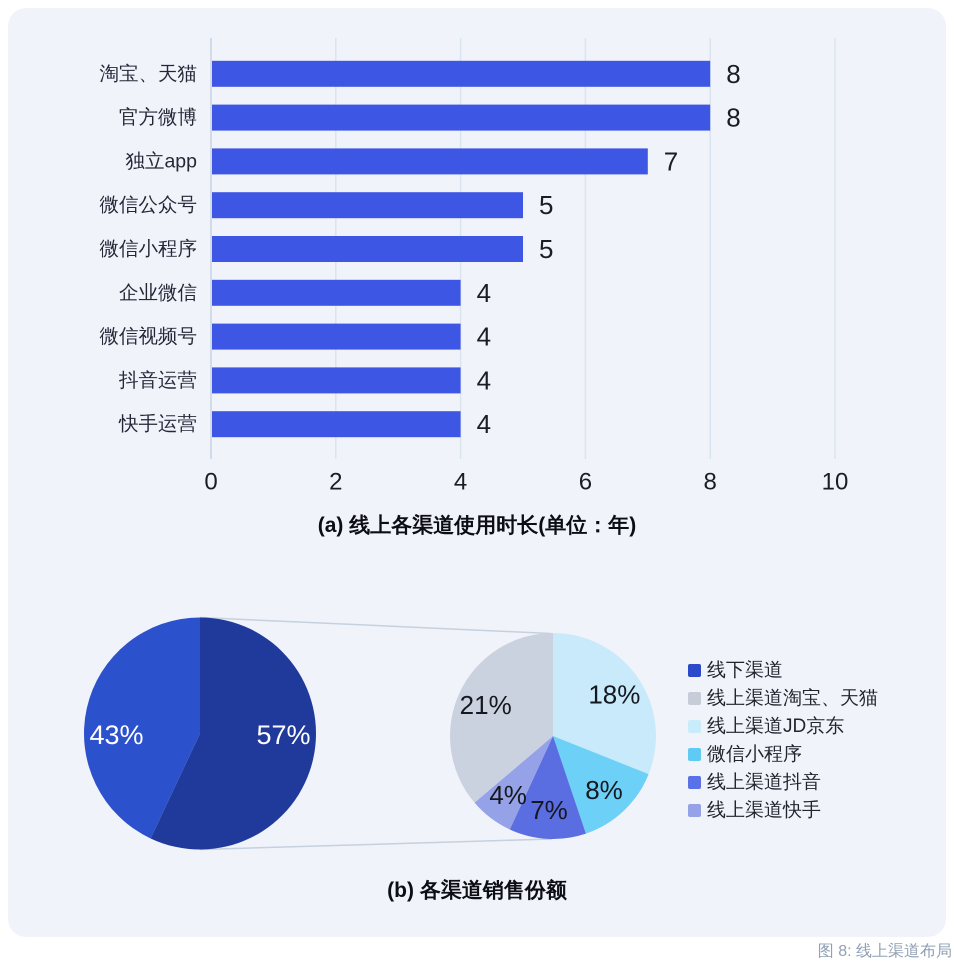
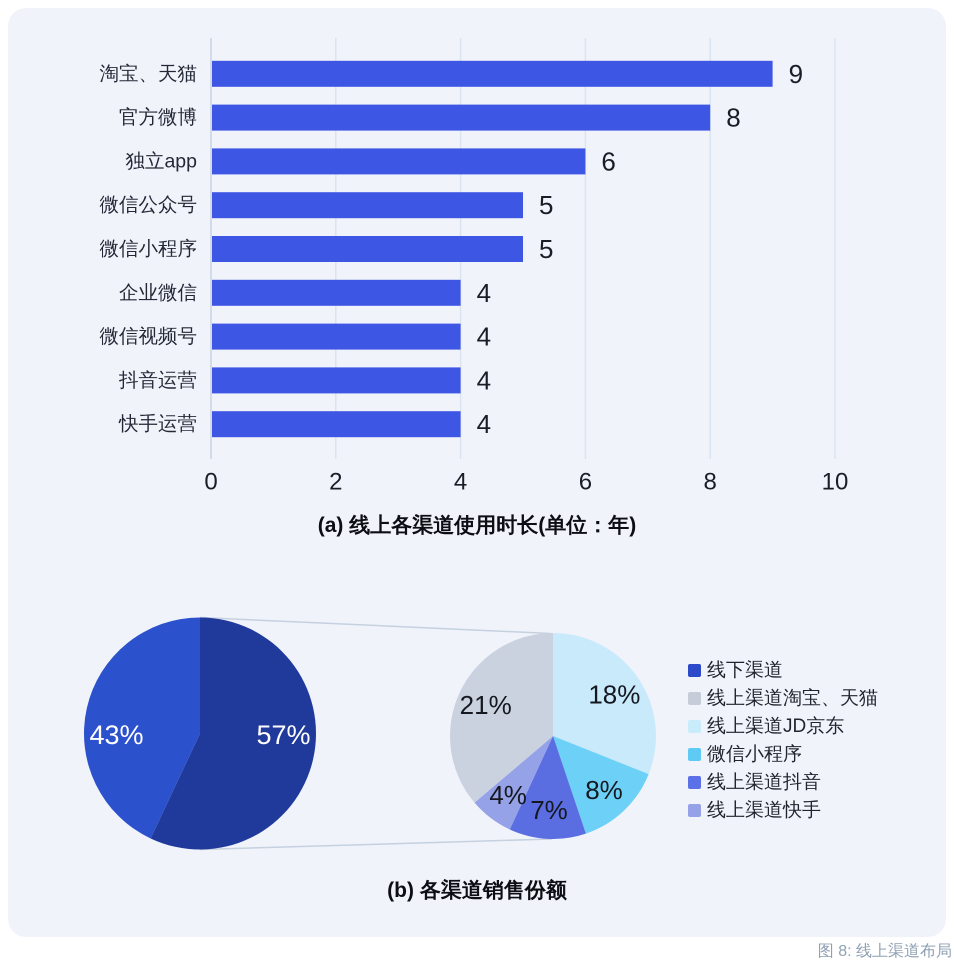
(a) 线上各渠道使用时长(单位：年)/淘宝、天猫: 8 -> 9
(a) 线上各渠道使用时长(单位：年)/独立app: 7 -> 6
